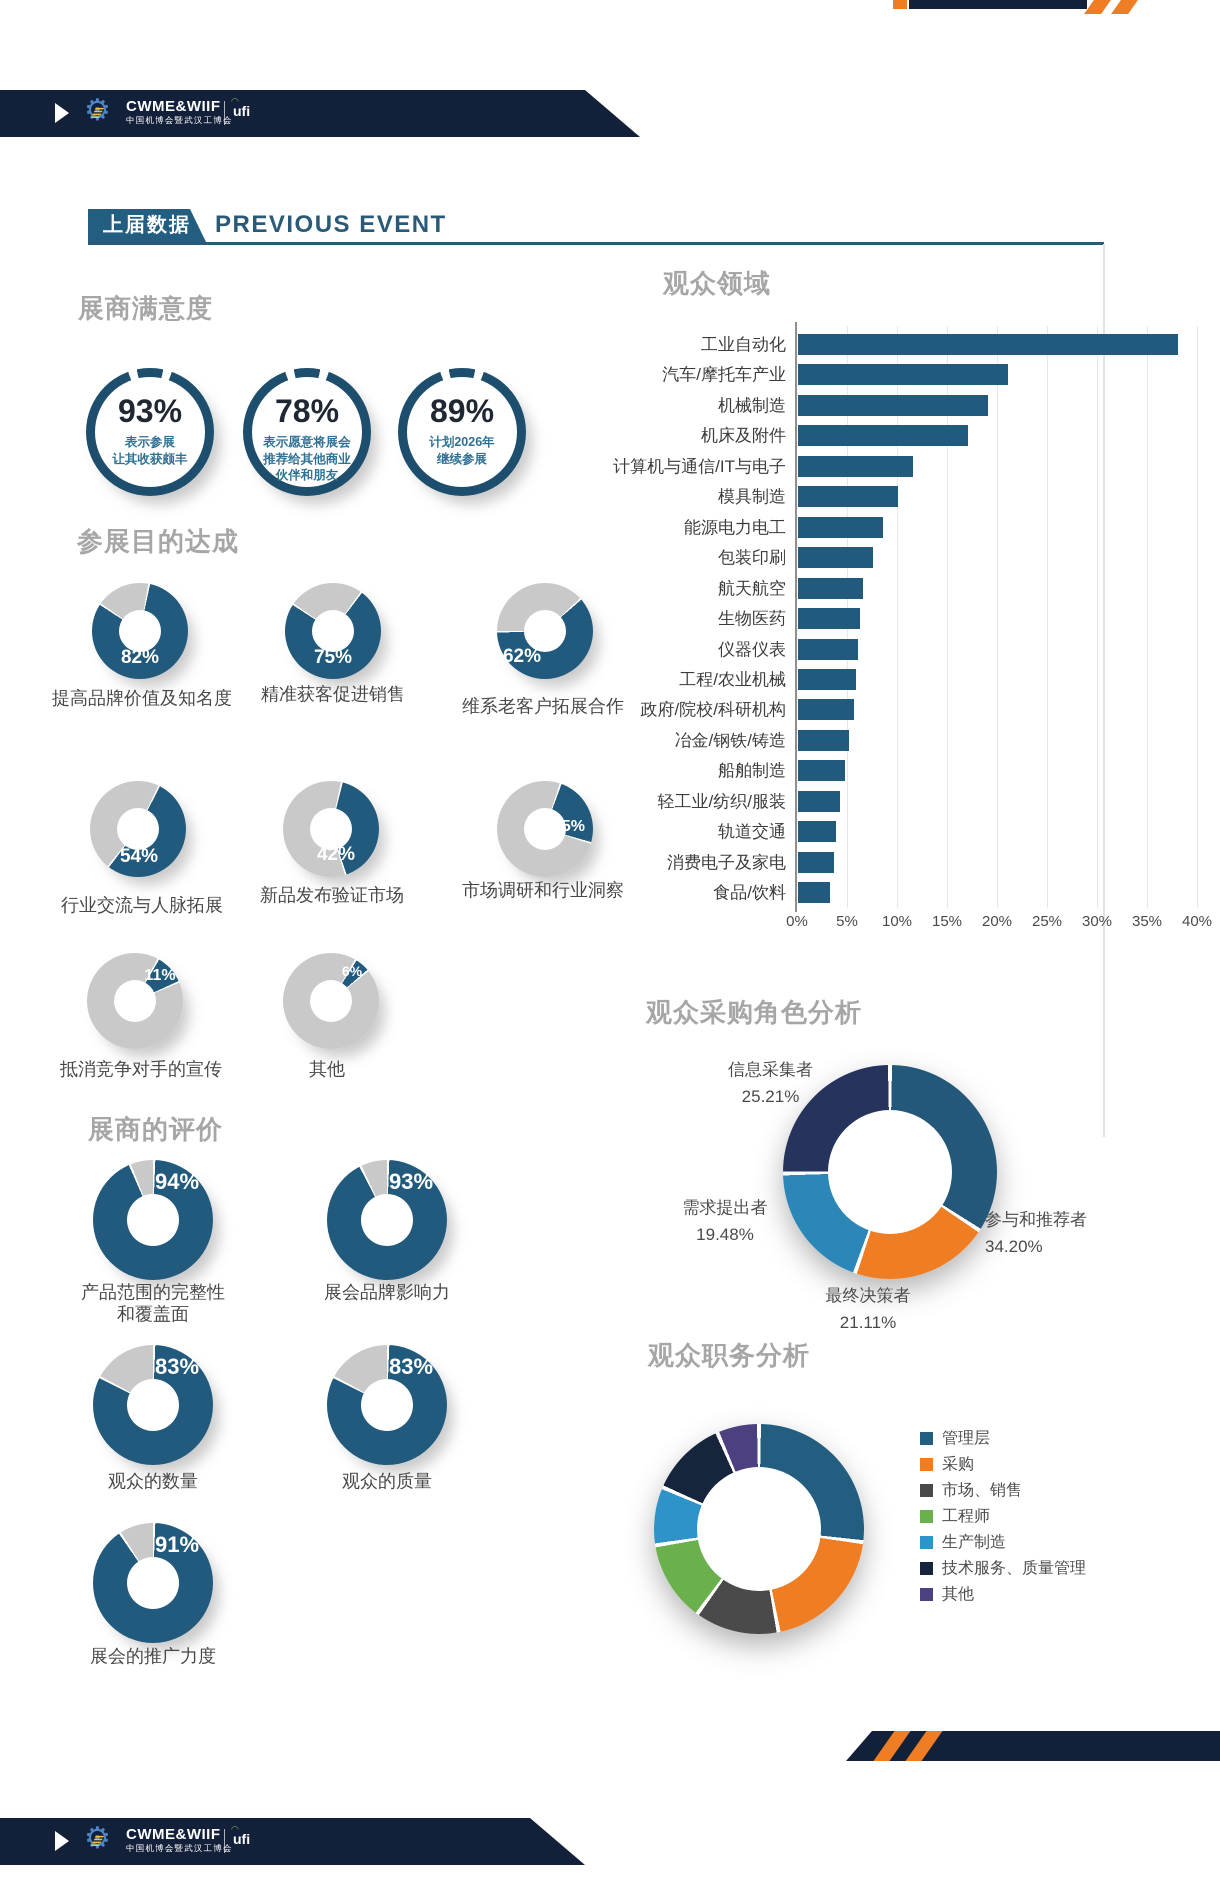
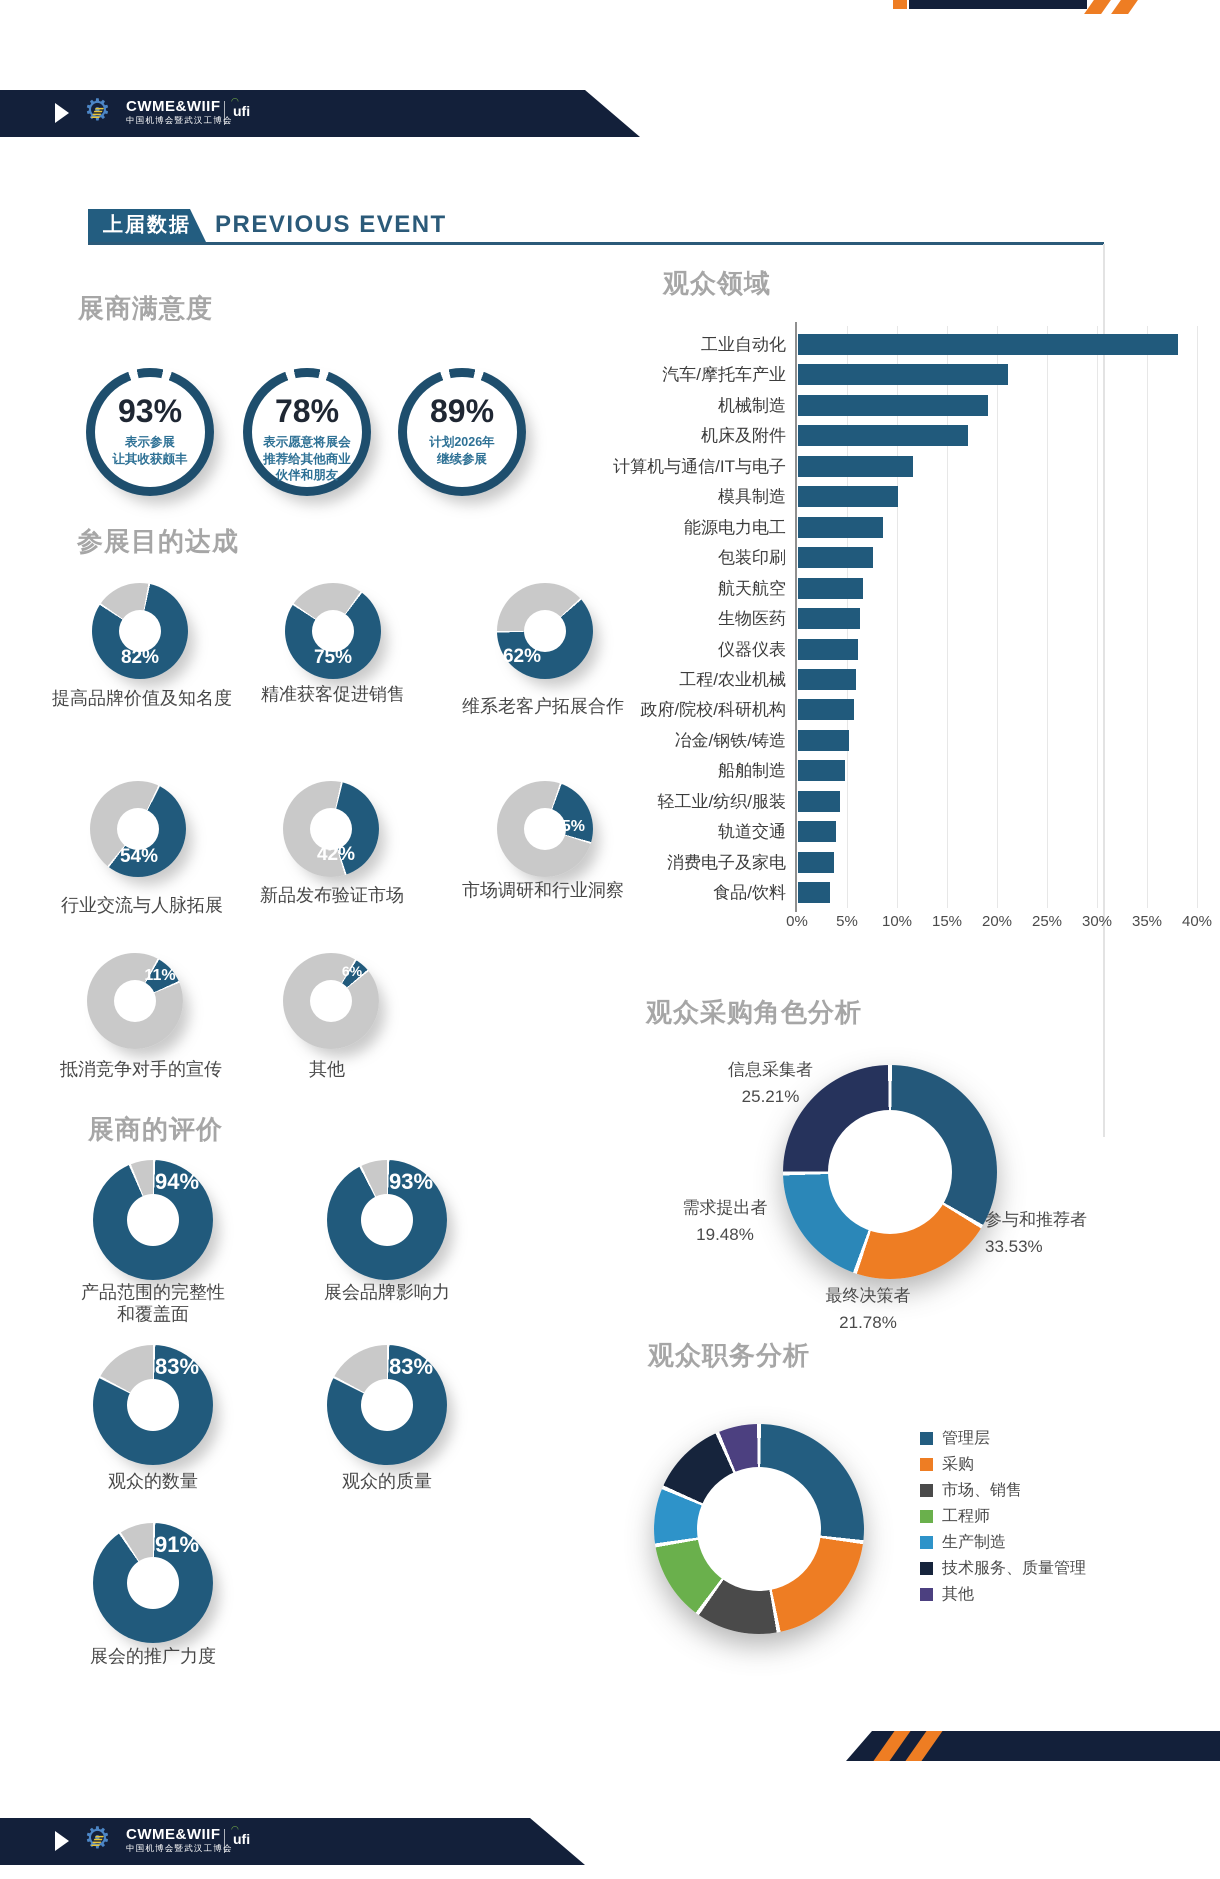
观众采购角色分析/参与和推荐者: 34.20% -> 33.53%
观众采购角色分析/最终决策者: 21.11% -> 21.78%
